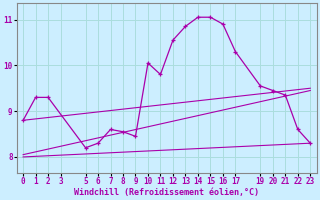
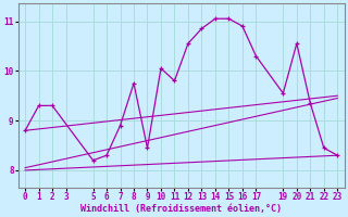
7: 8.60 -> 8.90
8: 8.55 -> 9.75
20: 9.45 -> 10.55
22: 8.60 -> 8.45
